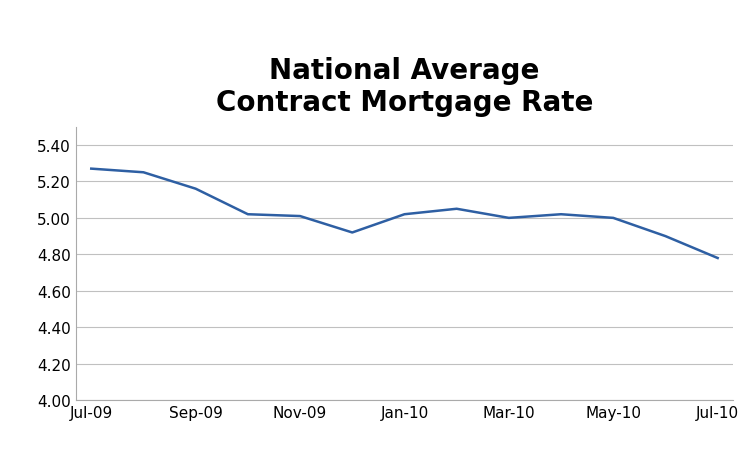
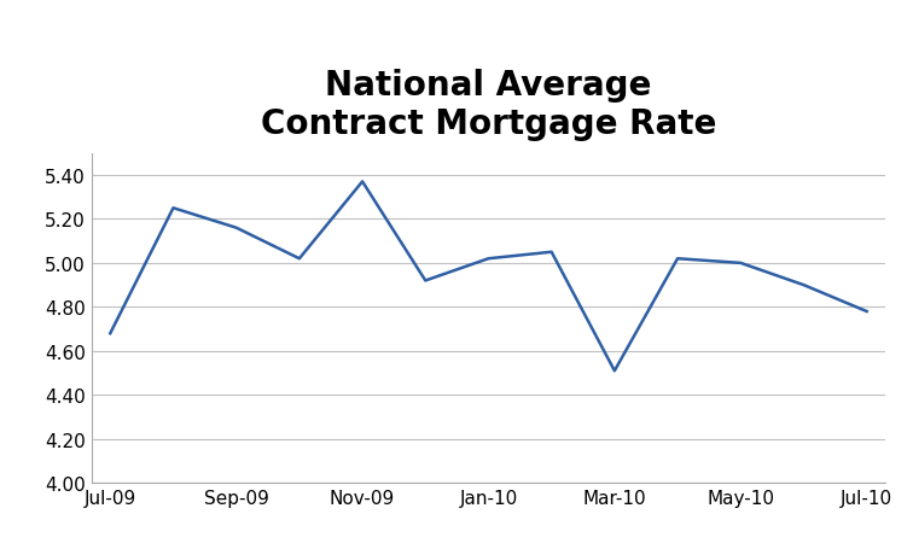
Jul-09: 5.27 -> 4.68
Nov-09: 5.01 -> 5.37
Mar-10: 5.00 -> 4.51
